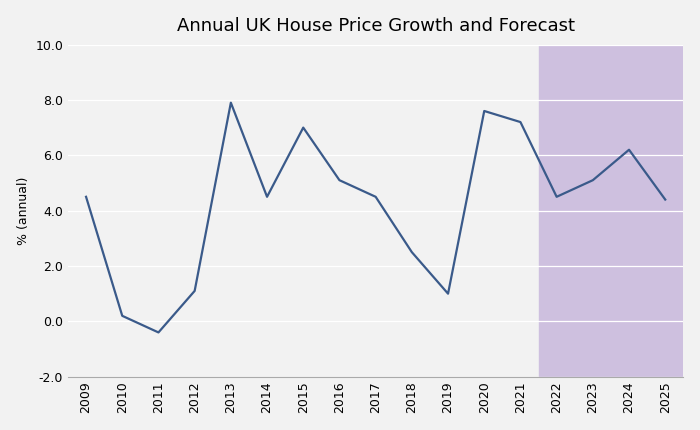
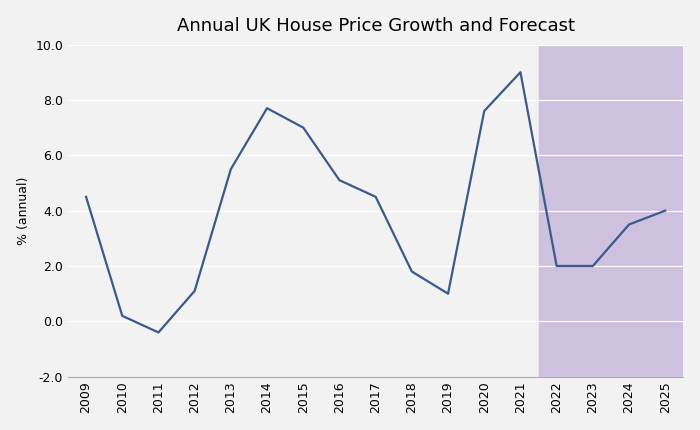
2013: 7.9 -> 5.5
2014: 4.5 -> 7.7
2018: 2.5 -> 1.8
2021: 7.2 -> 9.0
2022: 4.5 -> 2.0
2023: 5.1 -> 2.0
2024: 6.2 -> 3.5
2025: 4.4 -> 4.0
